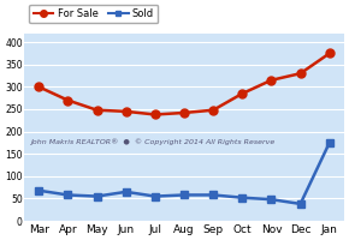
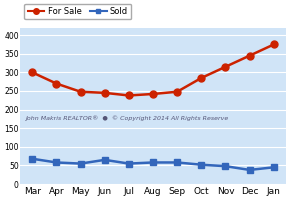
For Sale/Dec: 330 -> 345
Sold/Jan: 175 -> 45
